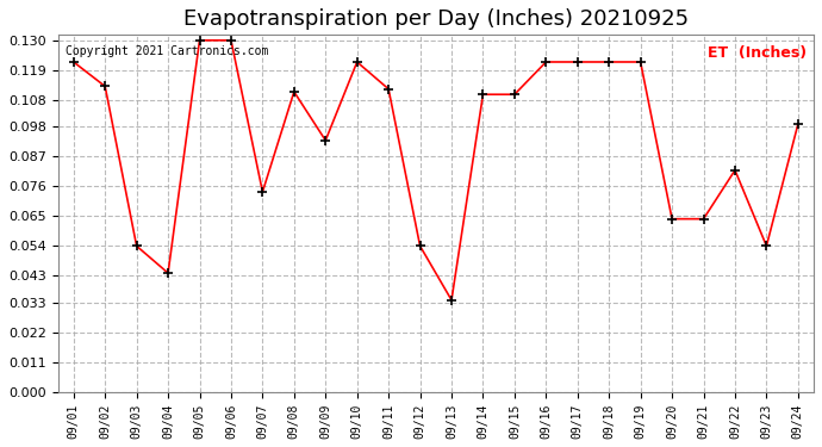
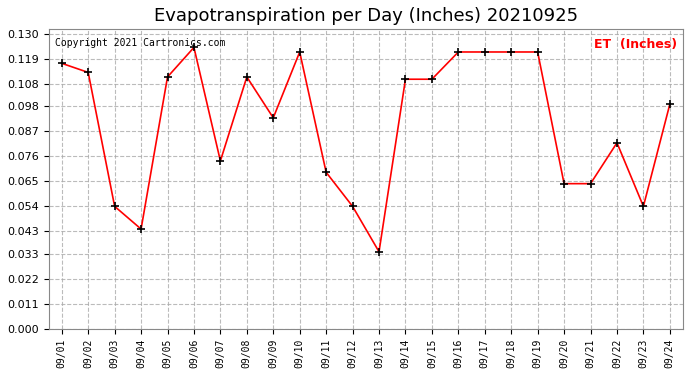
09/01: 0.122 -> 0.117
09/05: 0.130 -> 0.111
09/06: 0.130 -> 0.124
09/11: 0.112 -> 0.069
